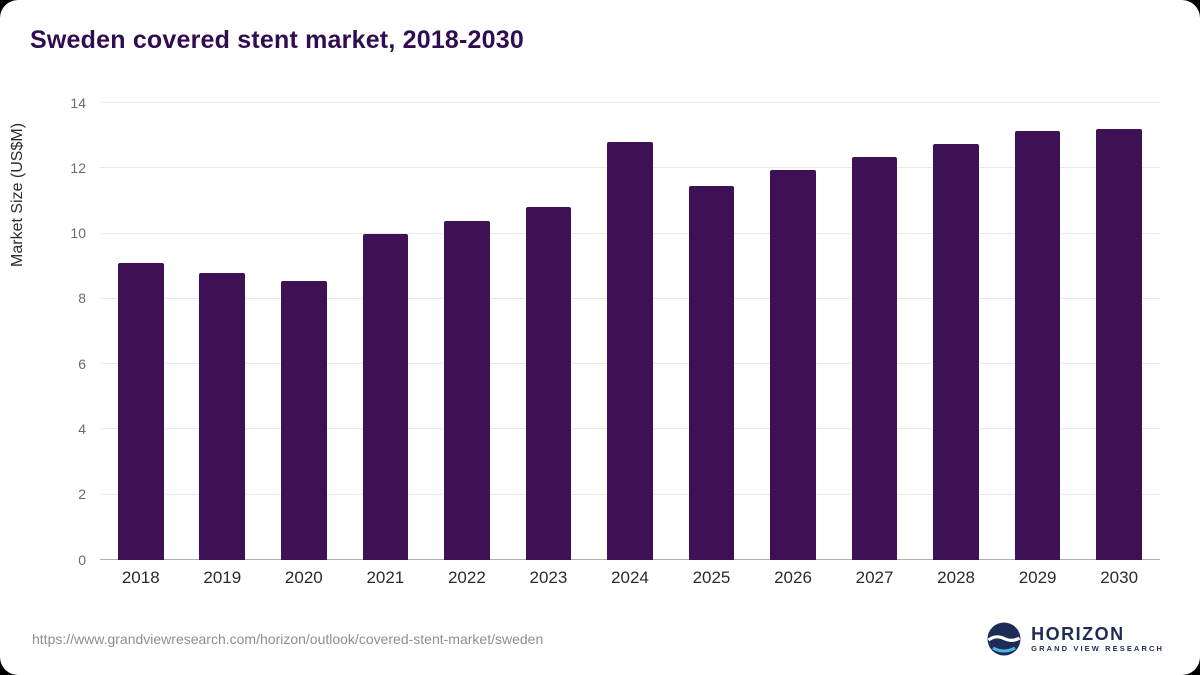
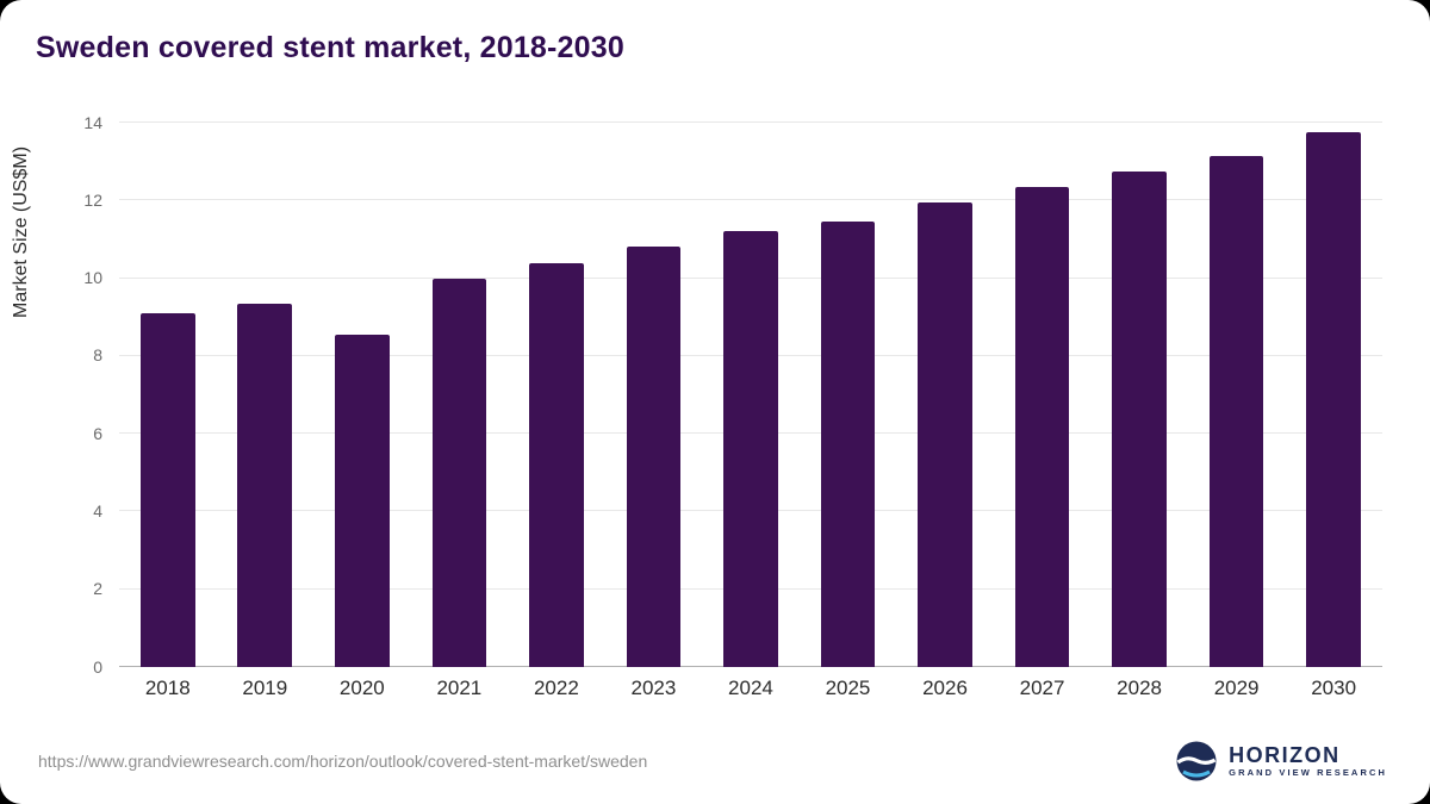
2019: 8.8 -> 9.3
2024: 12.8 -> 11.2
2030: 13.2 -> 13.8
